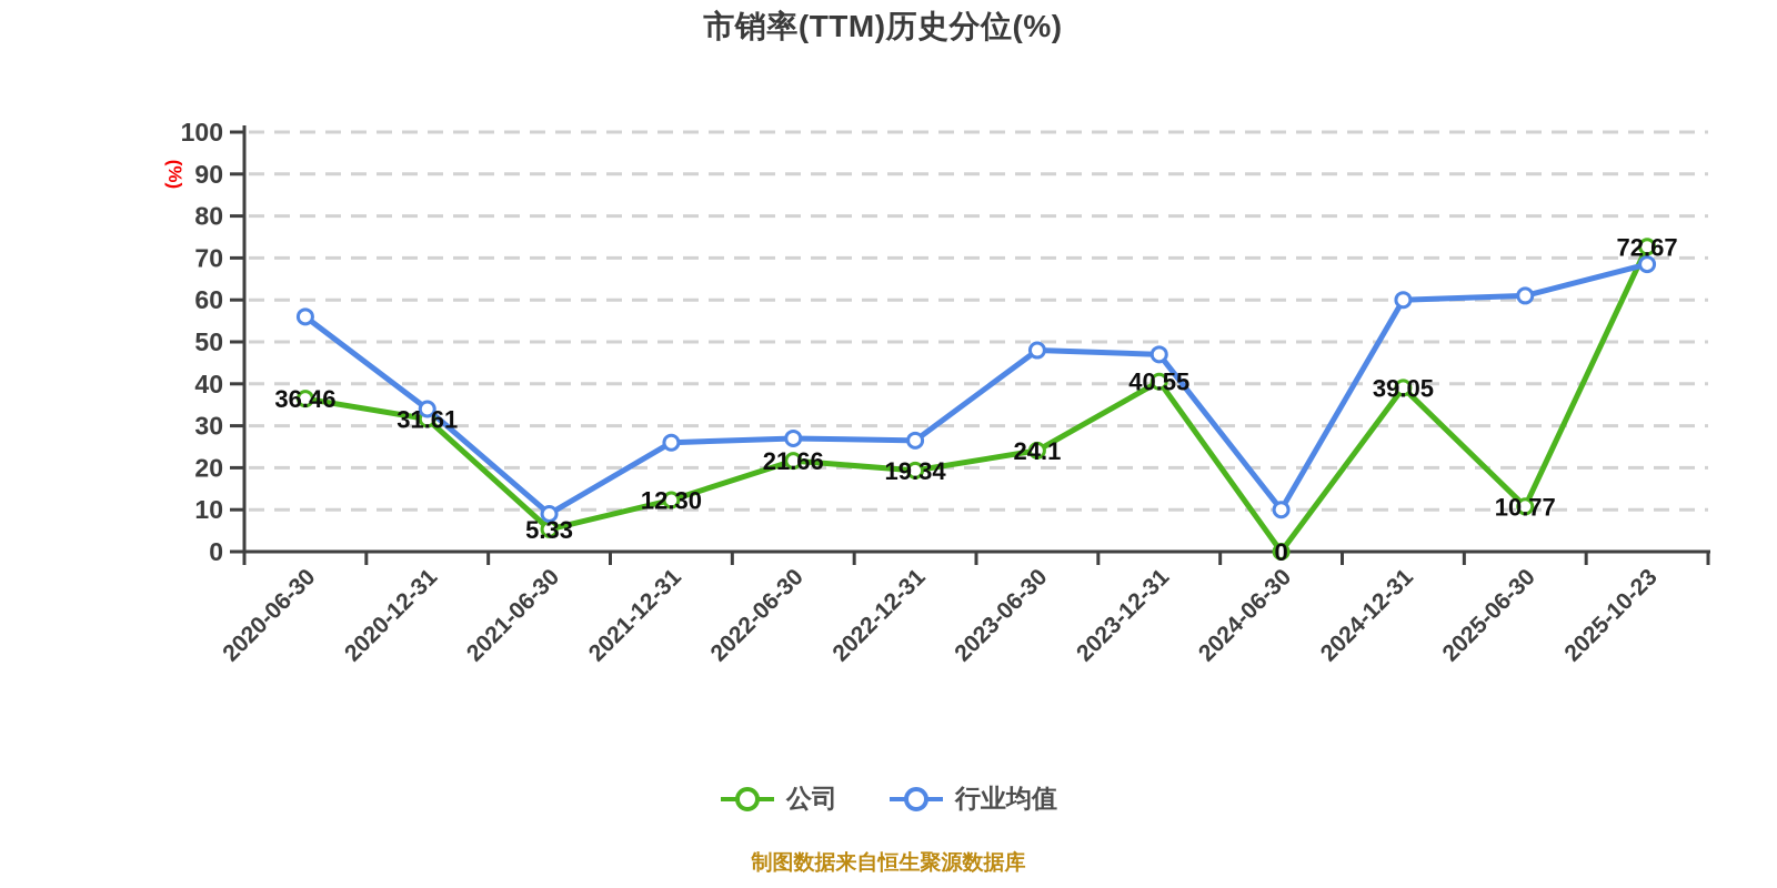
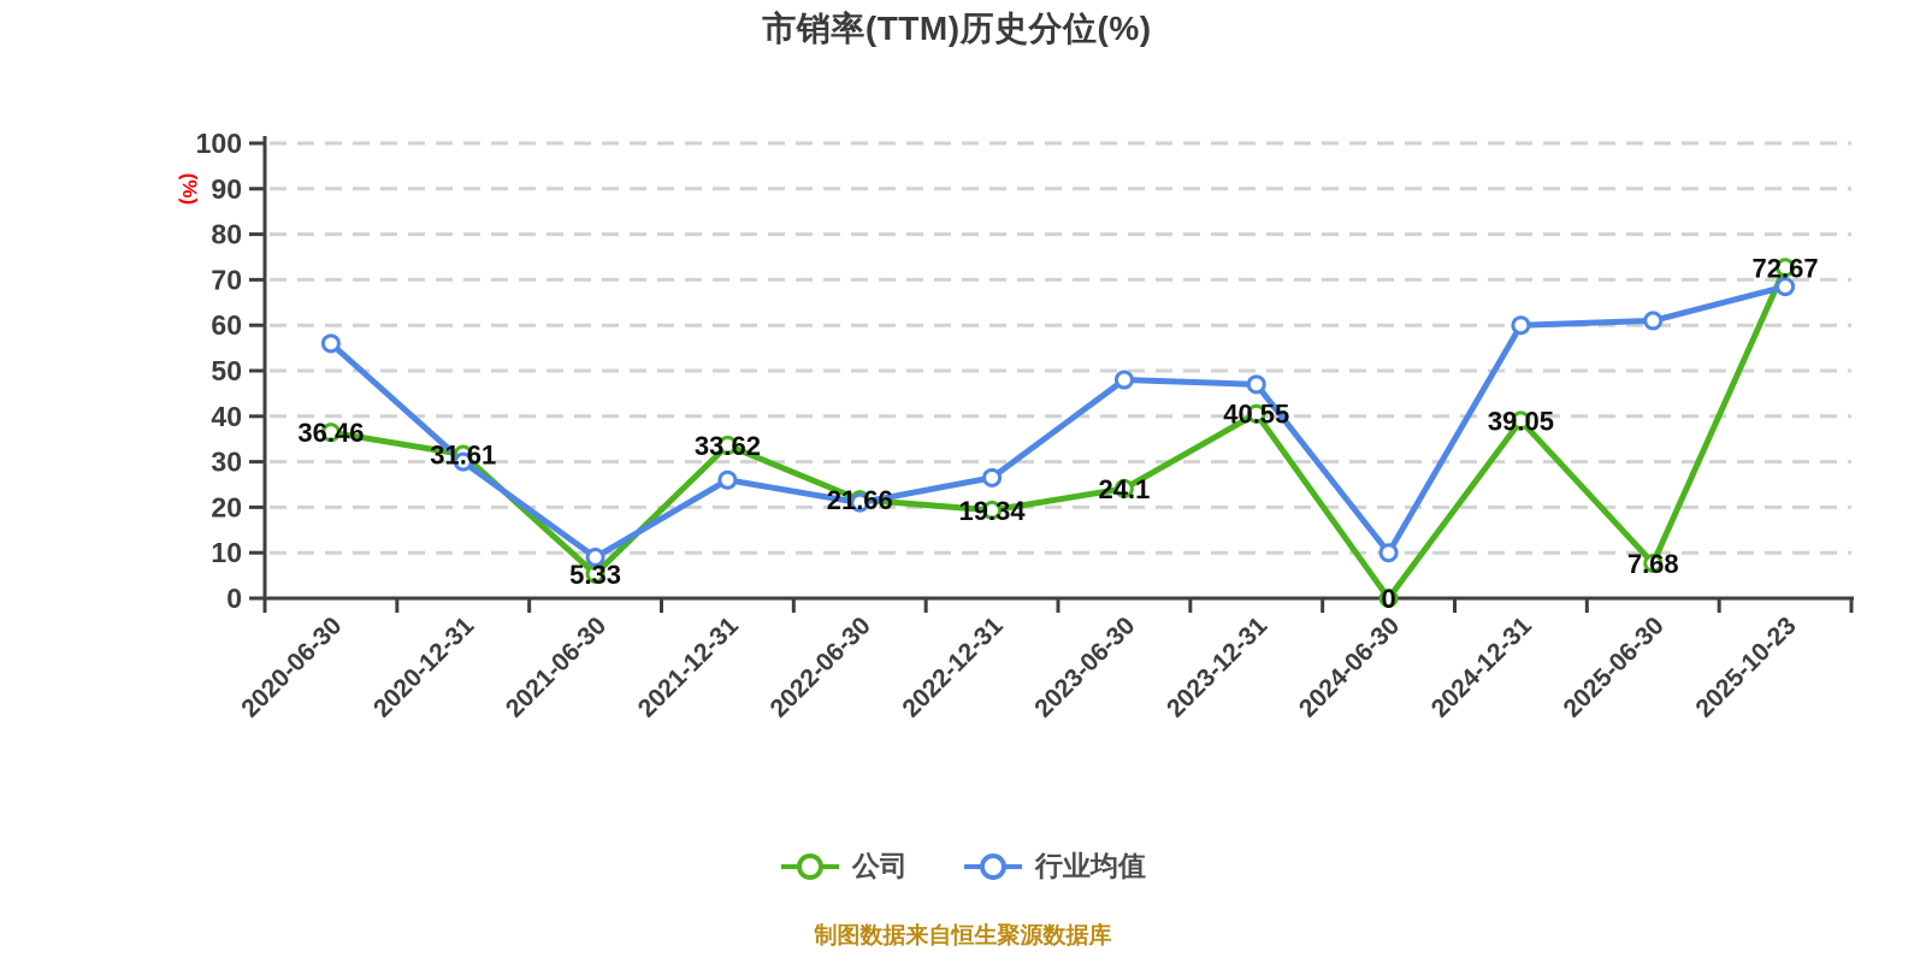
行业均值/2020-12-31: 34 -> 30
公司/2021-12-31: 12.30 -> 33.62
行业均值/2022-06-30: 27 -> 21
公司/2025-06-30: 10.77 -> 7.68
